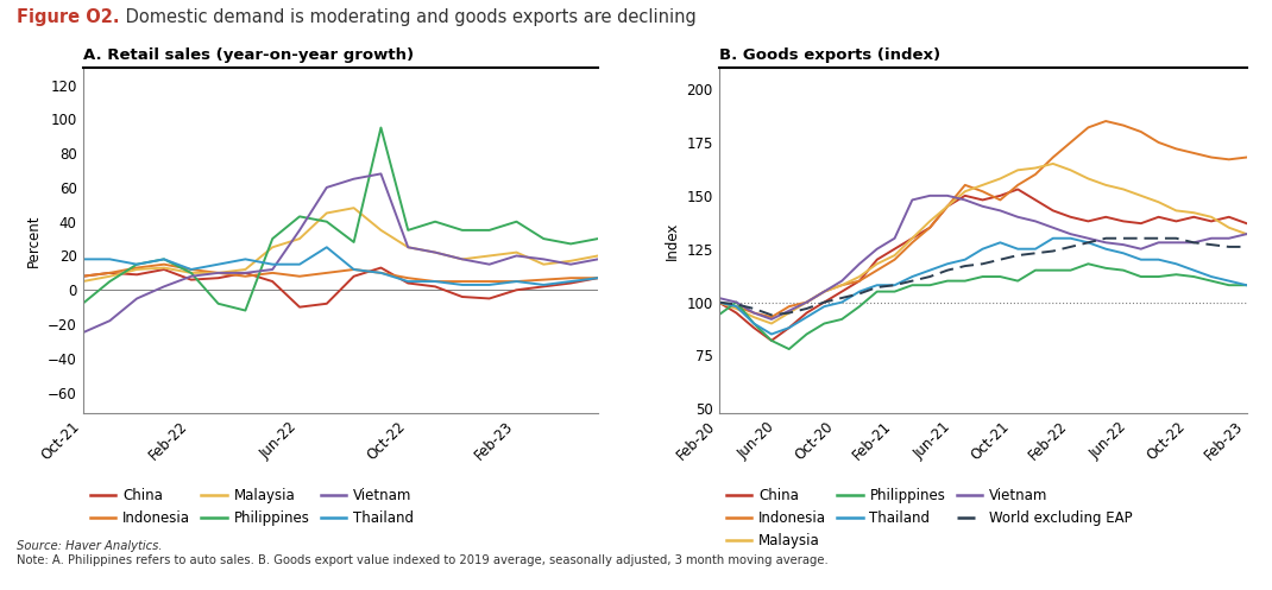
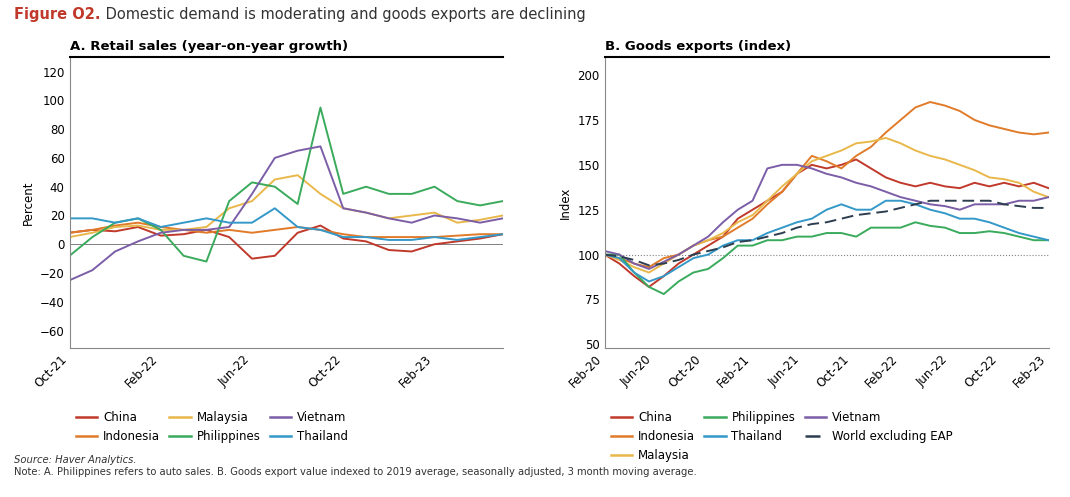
B. Goods exports (index)/Philippines/Feb-20: 94 -> 100
